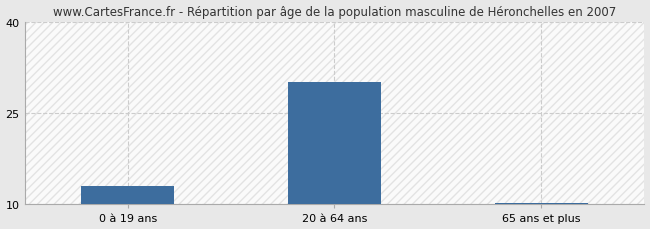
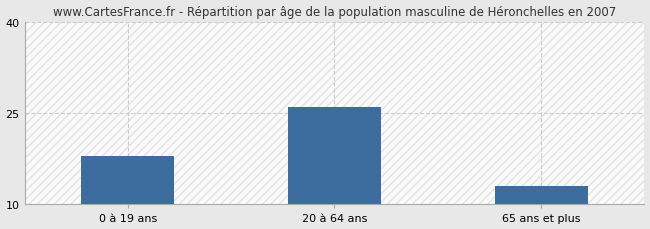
0 à 19 ans: 13.0 -> 18.0
20 à 64 ans: 30.0 -> 26.0
65 ans et plus: 10.3 -> 13.0
